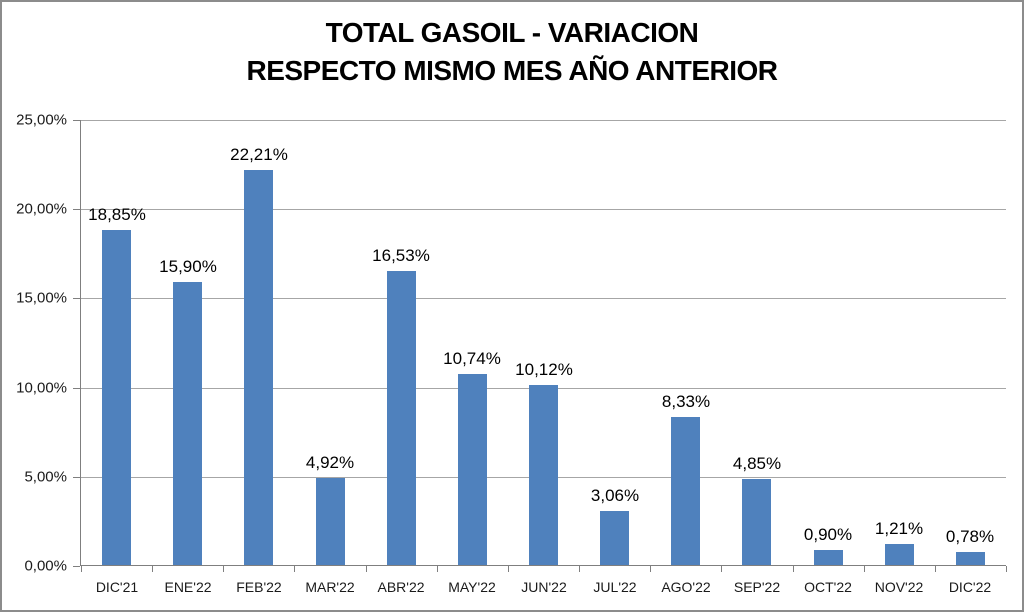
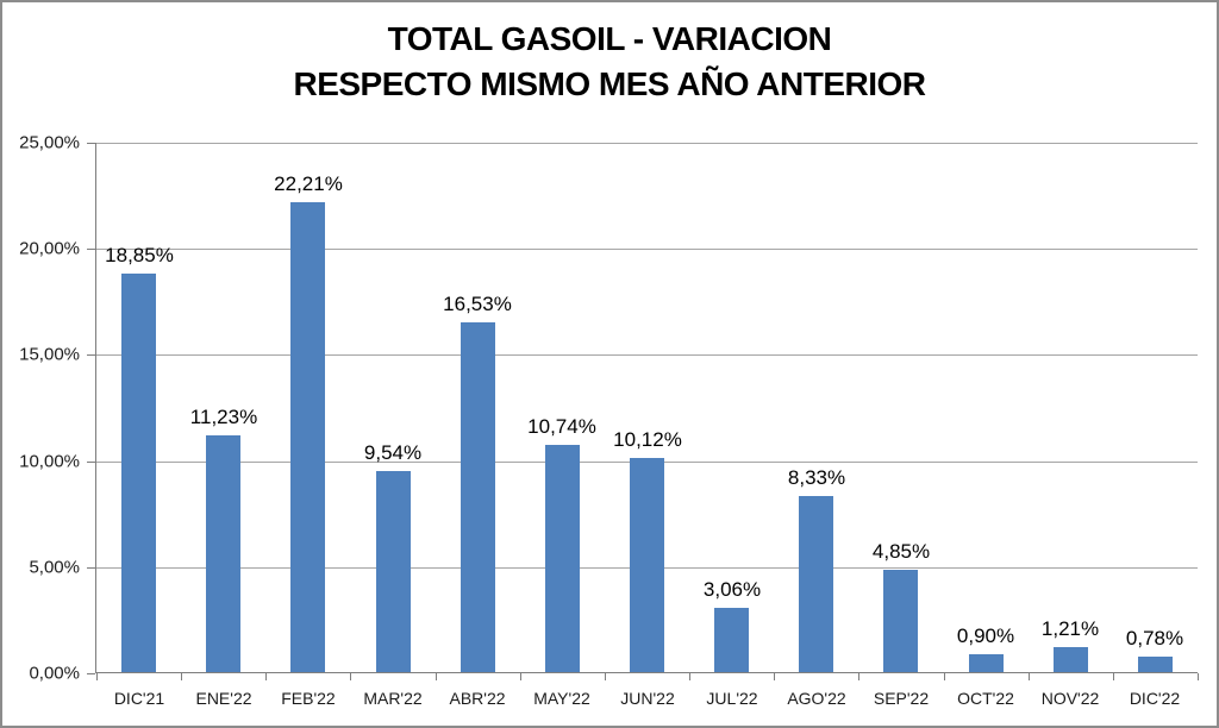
ENE'22: 15,90% -> 11,23%
MAR'22: 4,92% -> 9,54%
